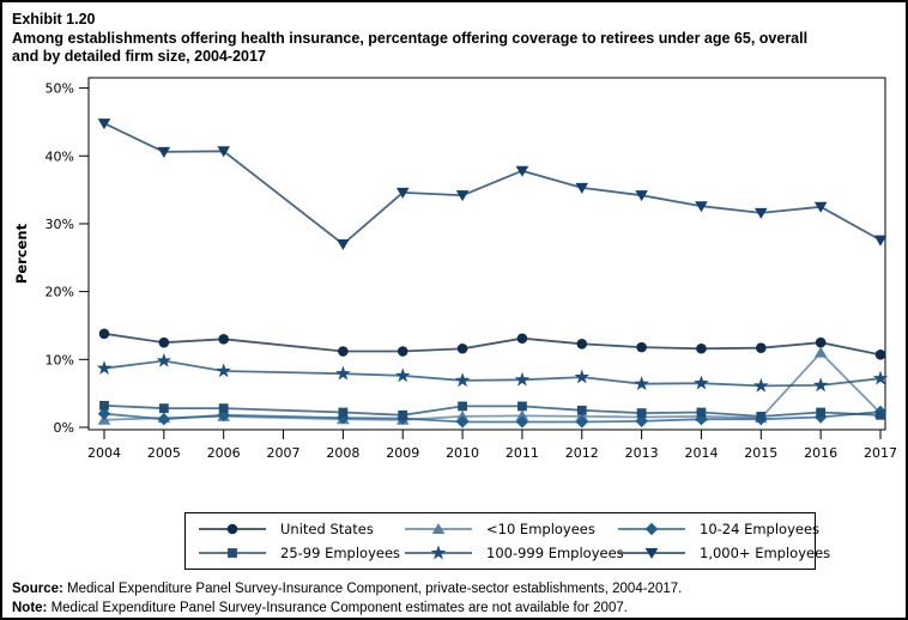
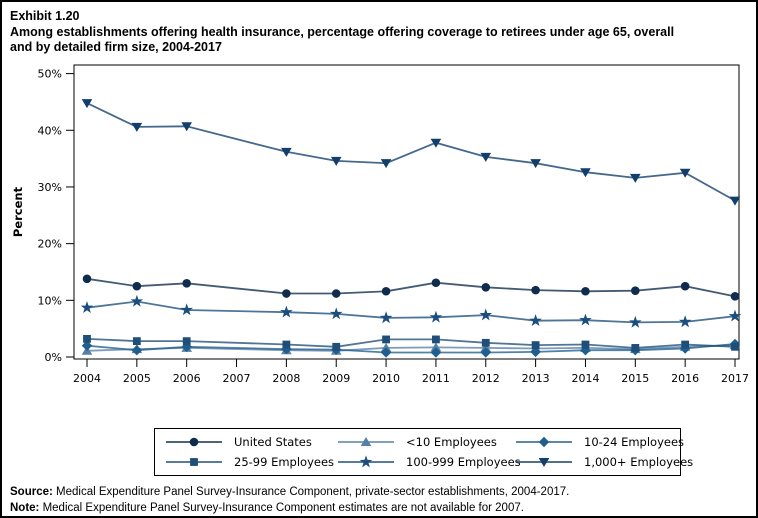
1,000+ Employees/2008: 27% -> 36%
<10 Employees/2016: 11% -> 2%
